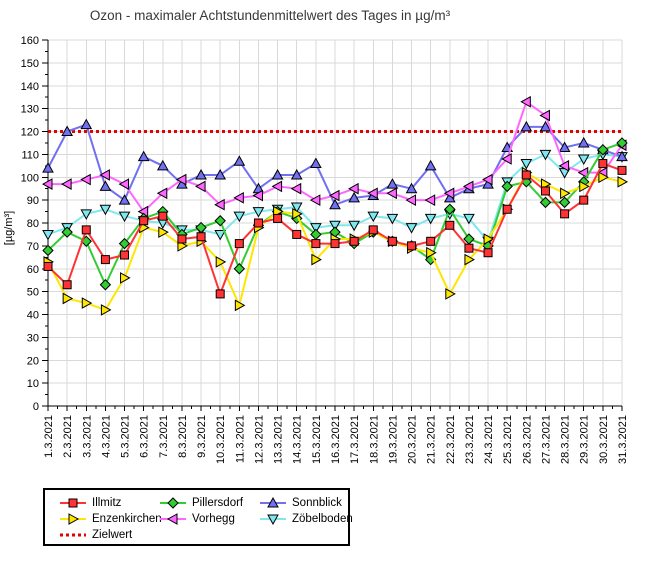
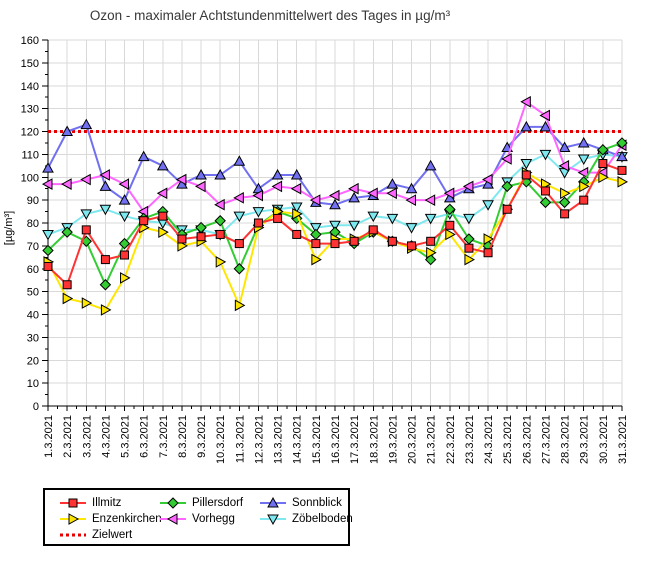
Illmitz/10.3.2021: 49 -> 75
Sonnblick/15.3.2021: 106 -> 89
Enzenkirchen/22.3.2021: 49 -> 75
Zöbelboden/24.3.2021: 72 -> 88
